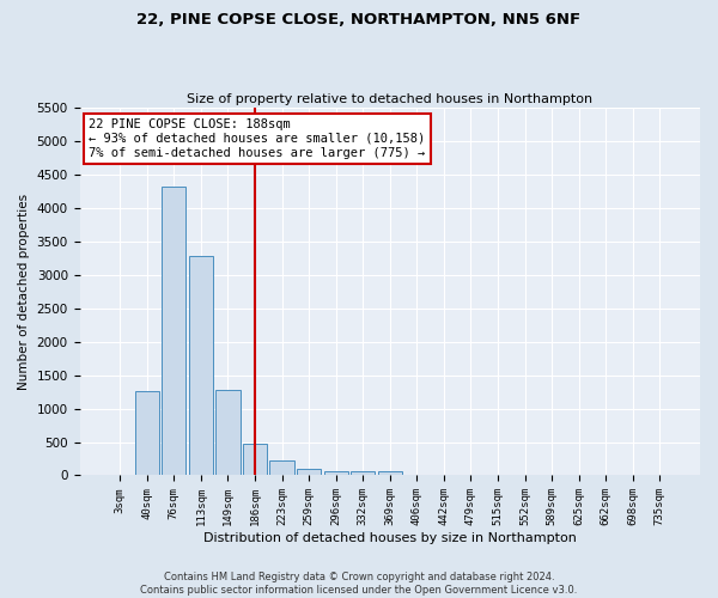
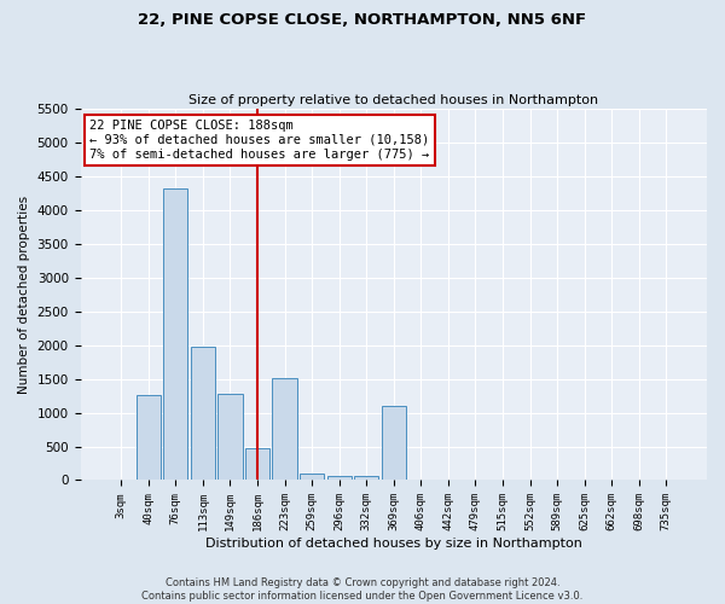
113sqm: 3290 -> 1980
223sqm: 230 -> 1520
369sqm: 60 -> 1100
